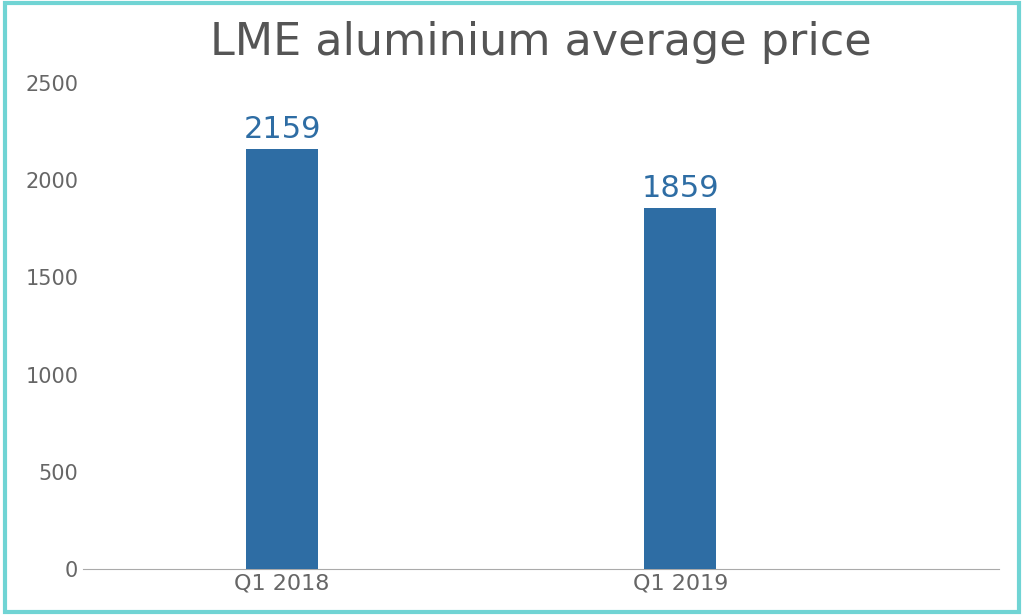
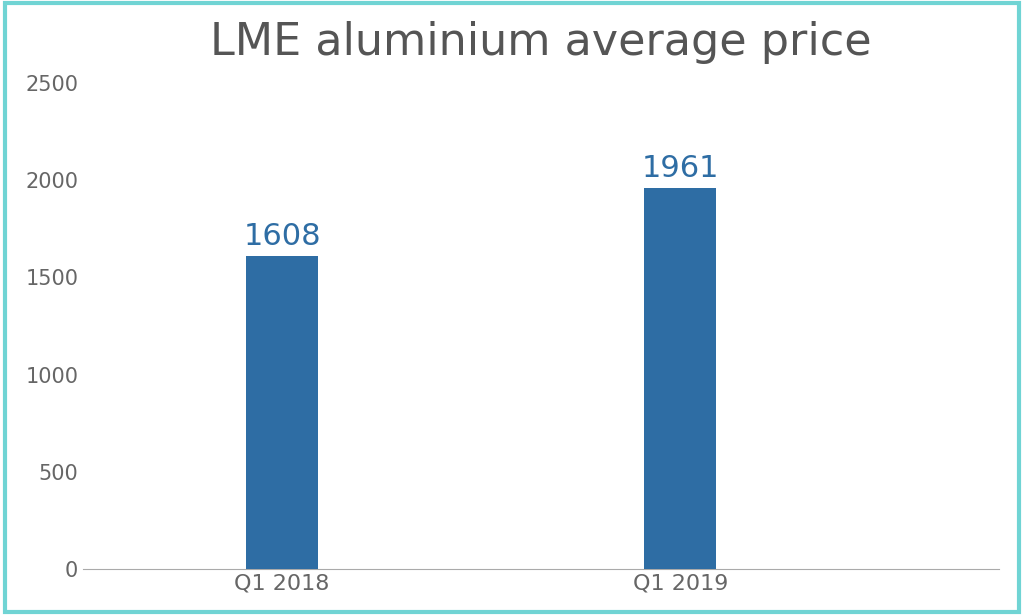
Q1 2018: 2159 -> 1608
Q1 2019: 1859 -> 1961
